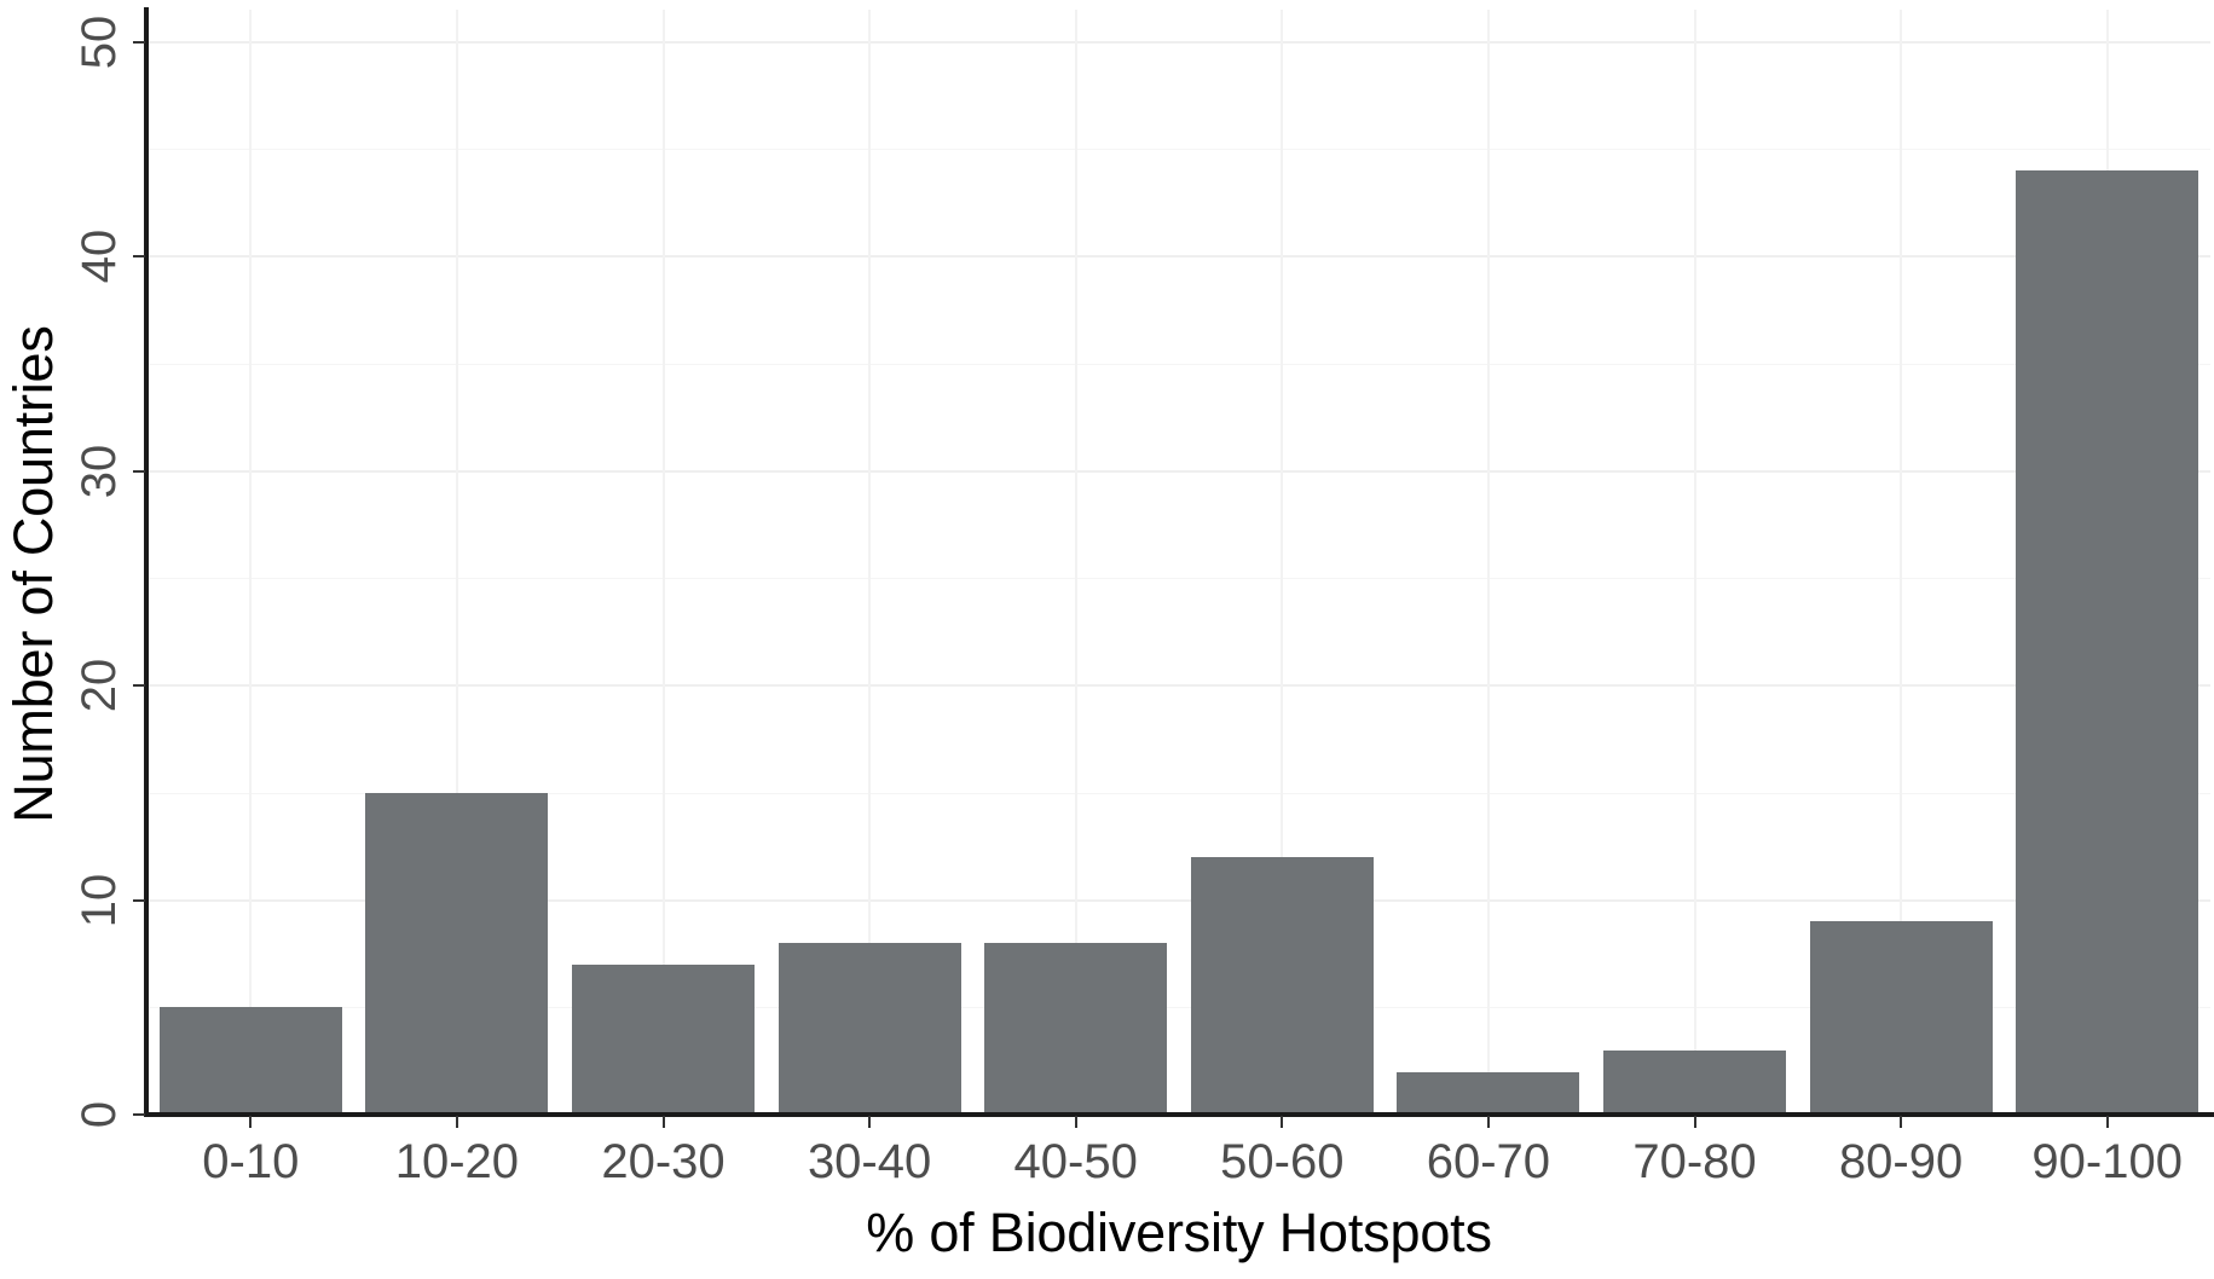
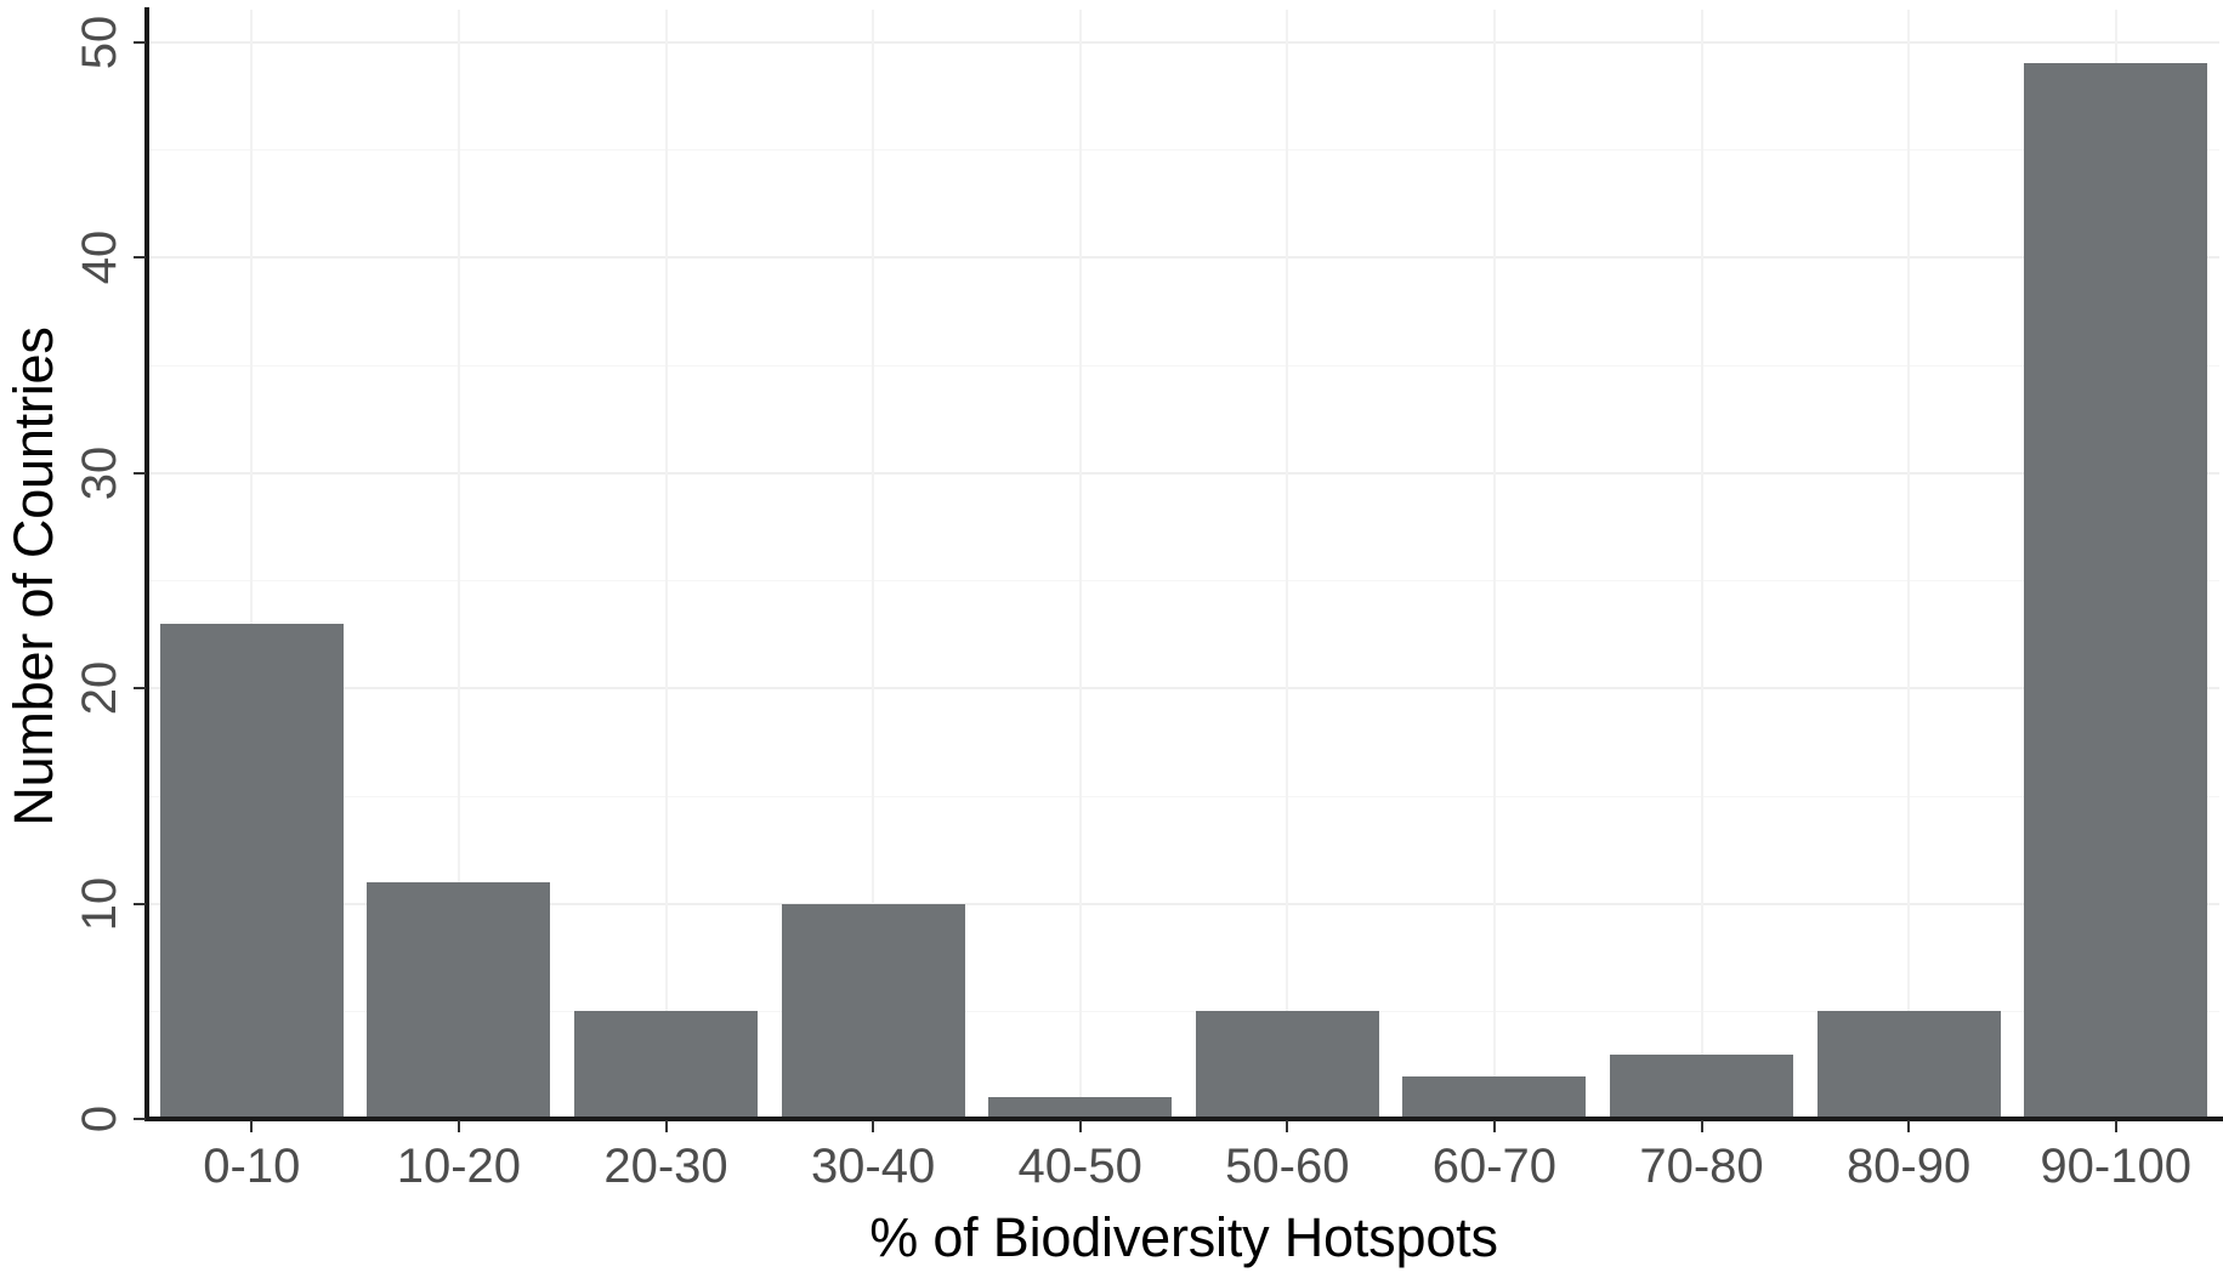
0-10: 5 -> 23
10-20: 15 -> 11
20-30: 7 -> 5
30-40: 8 -> 10
40-50: 8 -> 1
50-60: 12 -> 5
80-90: 9 -> 5
90-100: 44 -> 49
